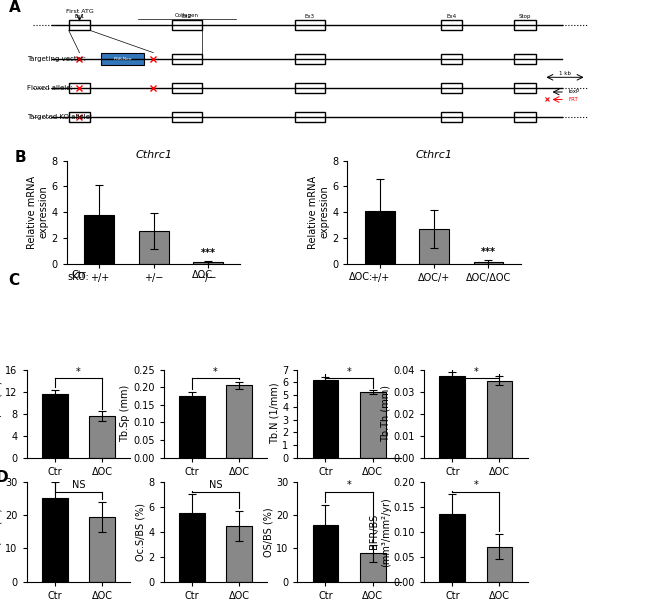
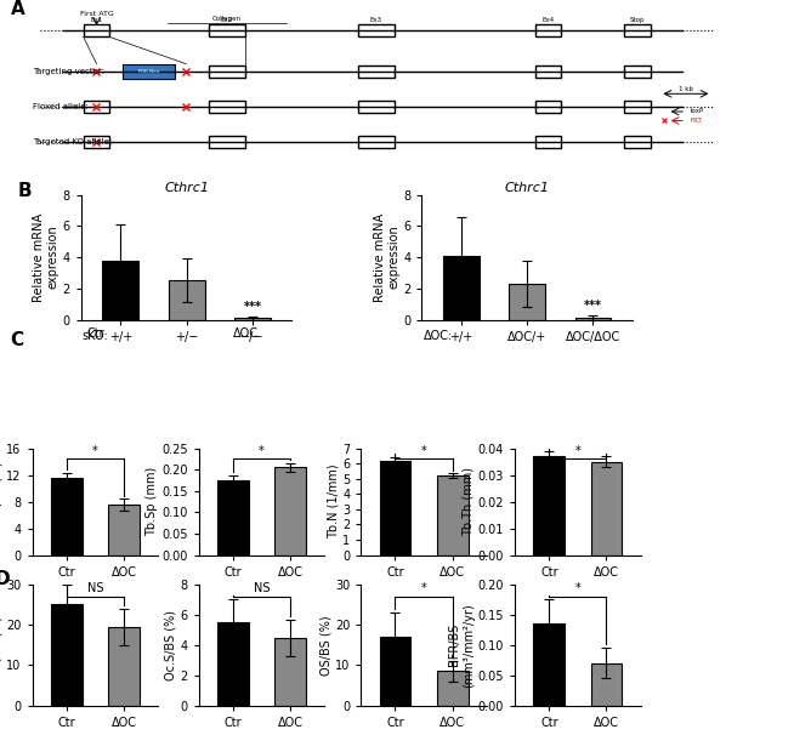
ΔOC/+: 2.7 -> 2.3
